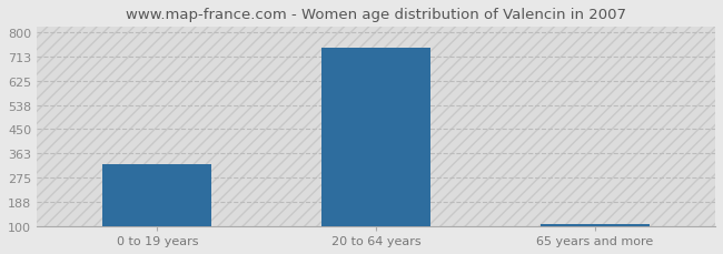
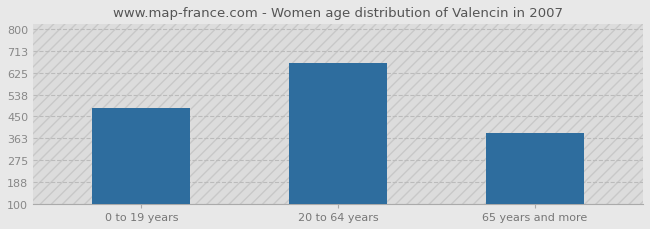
0 to 19 years: 325 -> 485
20 to 64 years: 745 -> 665
65 years and more: 107 -> 385
